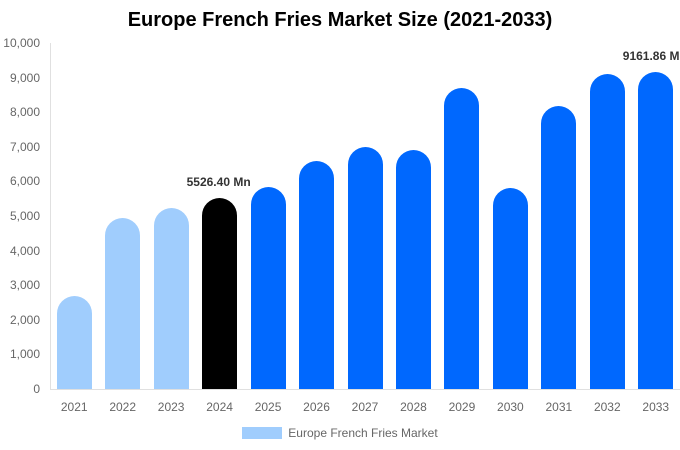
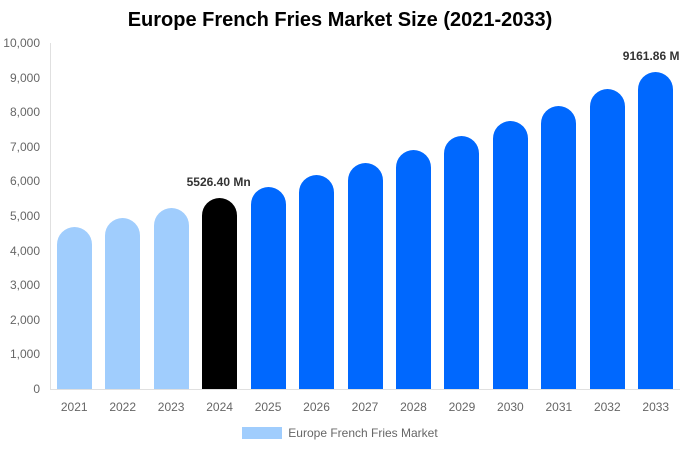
2021: 2700 -> 4700
2026: 6600 -> 6200
2027: 7000 -> 6500
2029: 8700 -> 7300
2030: 5800 -> 7700
2032: 9100 -> 8700
